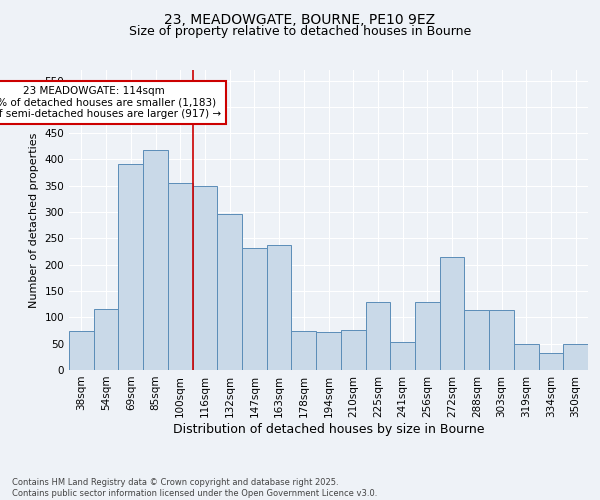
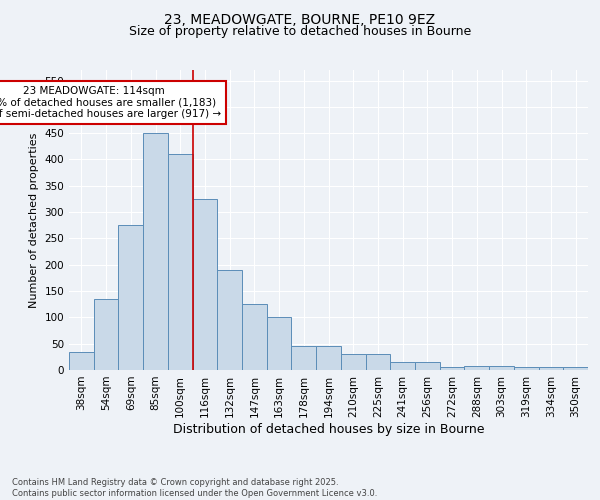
38sqm: 74 -> 35
54sqm: 116 -> 135
69sqm: 392 -> 275
85sqm: 418 -> 450
100sqm: 356 -> 410
116sqm: 350 -> 325
132sqm: 296 -> 190
147sqm: 232 -> 125
163sqm: 238 -> 100
178sqm: 74 -> 45
194sqm: 72 -> 45
210sqm: 76 -> 30
225sqm: 130 -> 30
241sqm: 54 -> 15
256sqm: 130 -> 15
272sqm: 214 -> 5
288sqm: 114 -> 8
303sqm: 114 -> 8
319sqm: 50 -> 5
334sqm: 32 -> 5
350sqm: 50 -> 5
